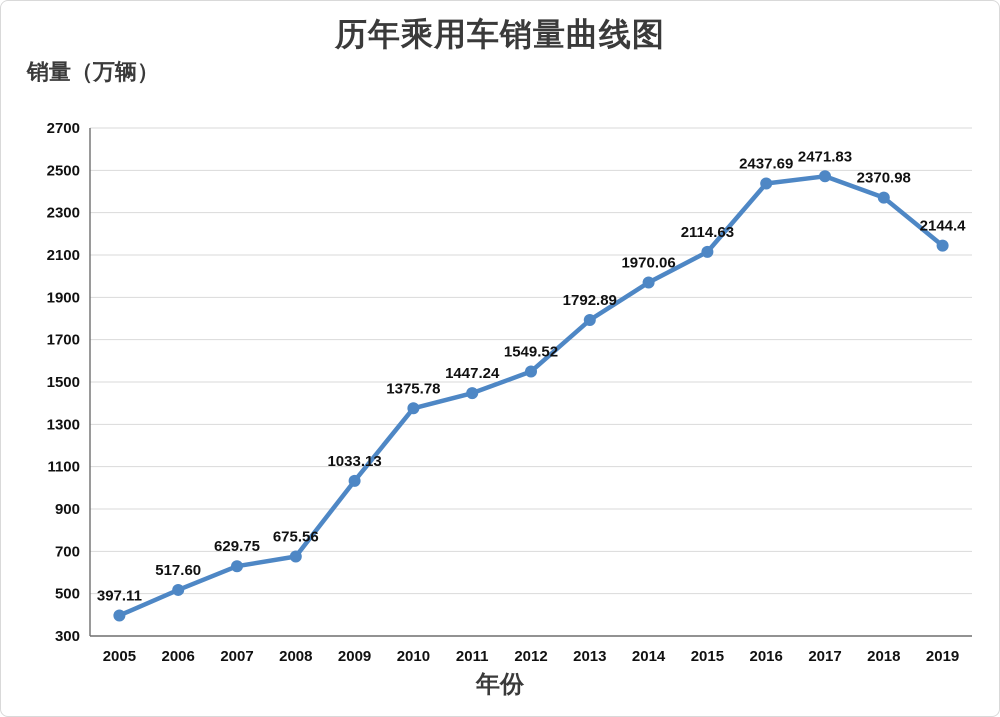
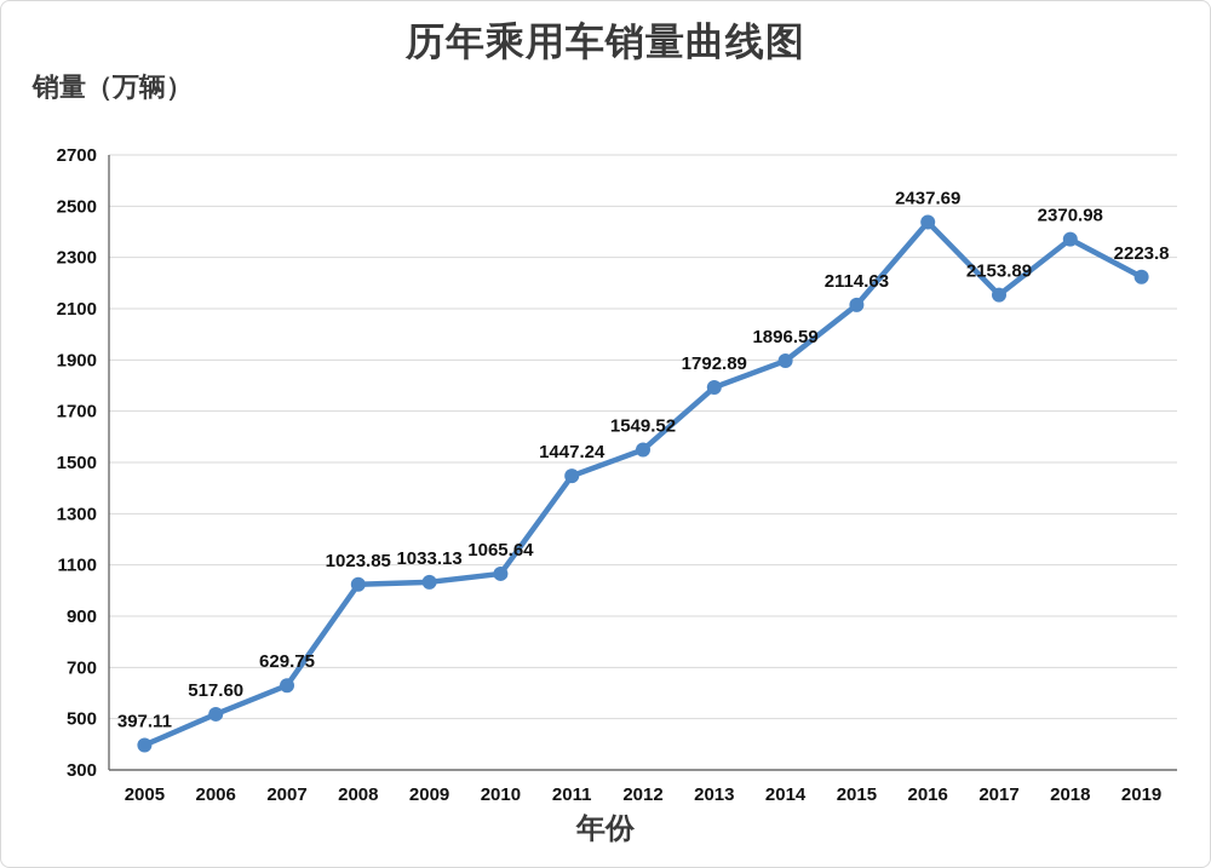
2008: 675.56 -> 1023.85
2010: 1375.78 -> 1065.64
2014: 1970.06 -> 1896.59
2017: 2471.83 -> 2153.89
2019: 2144.4 -> 2223.8
